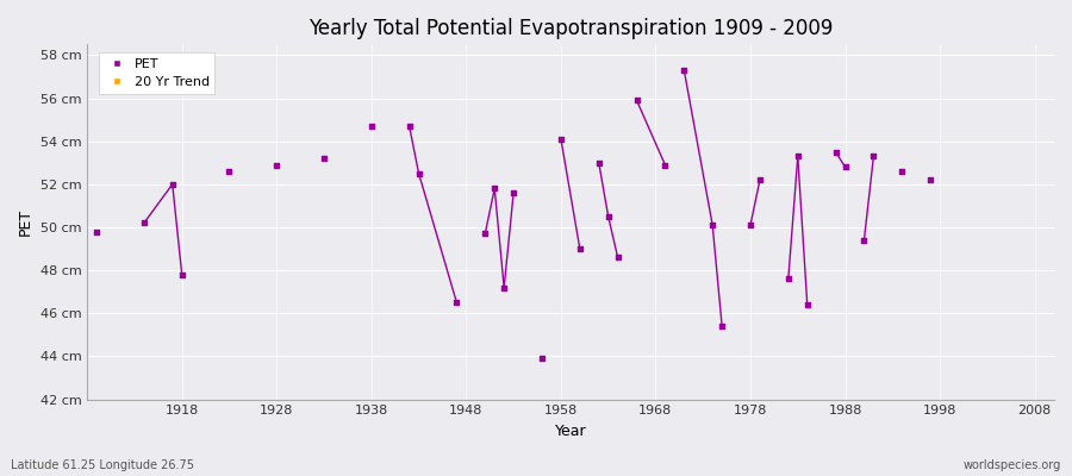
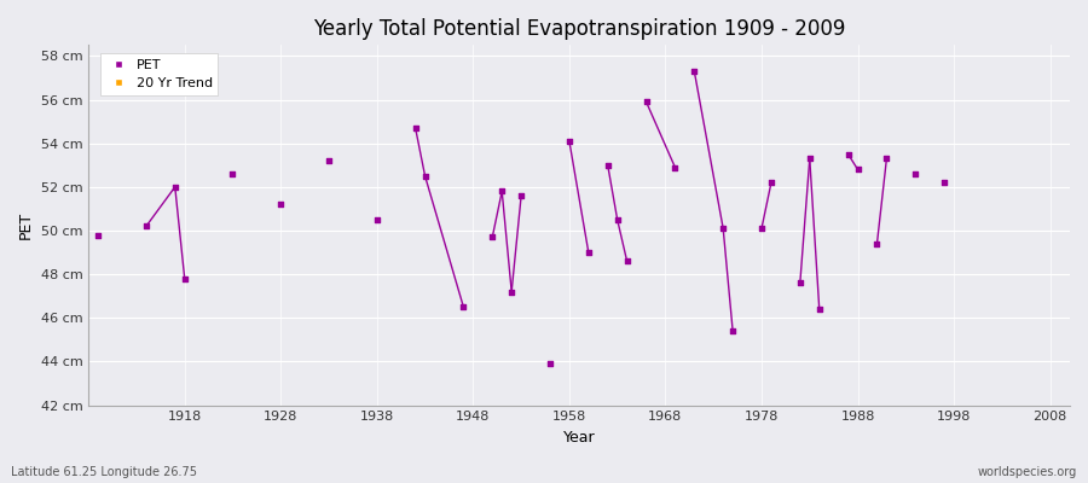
1928: 52.9 cm -> 51.2 cm
1938: 54.7 cm -> 50.5 cm
